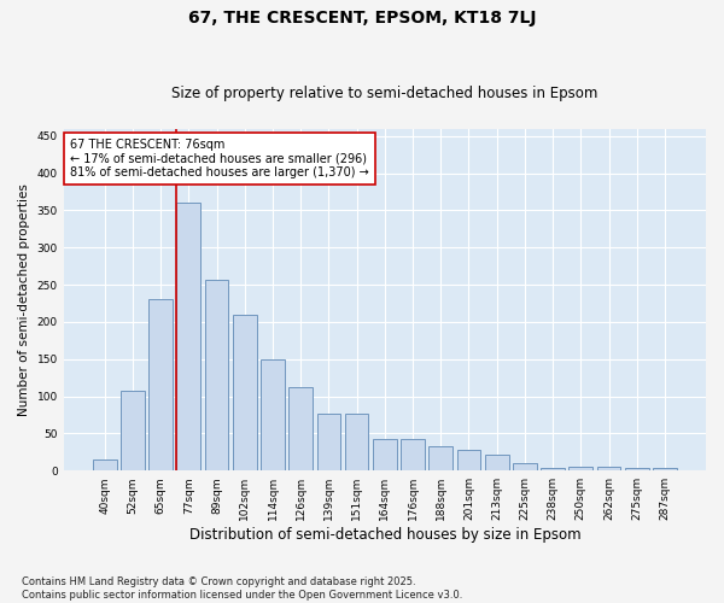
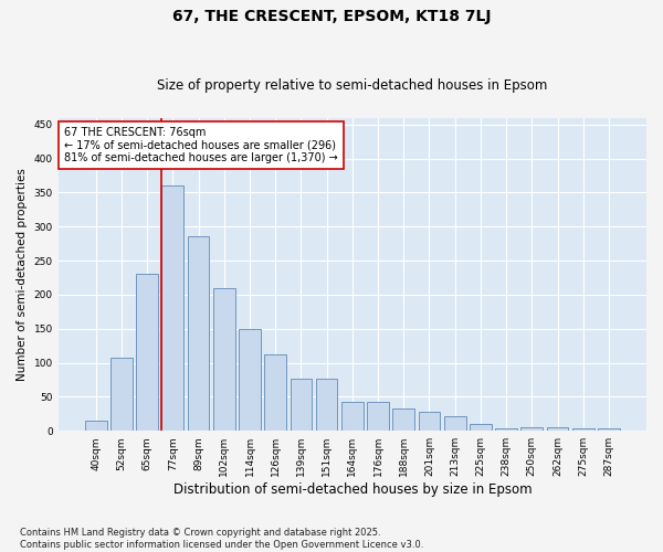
89sqm: 256 -> 285
